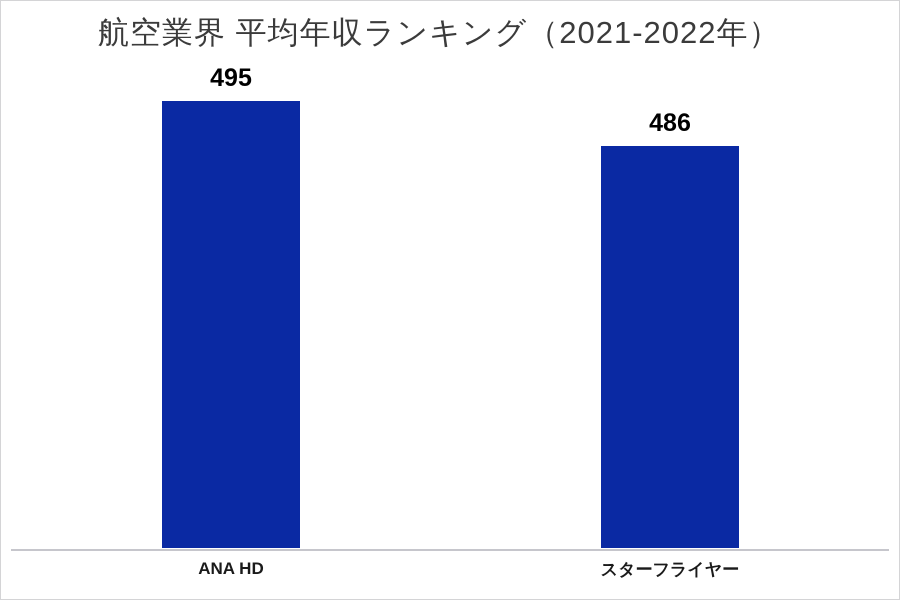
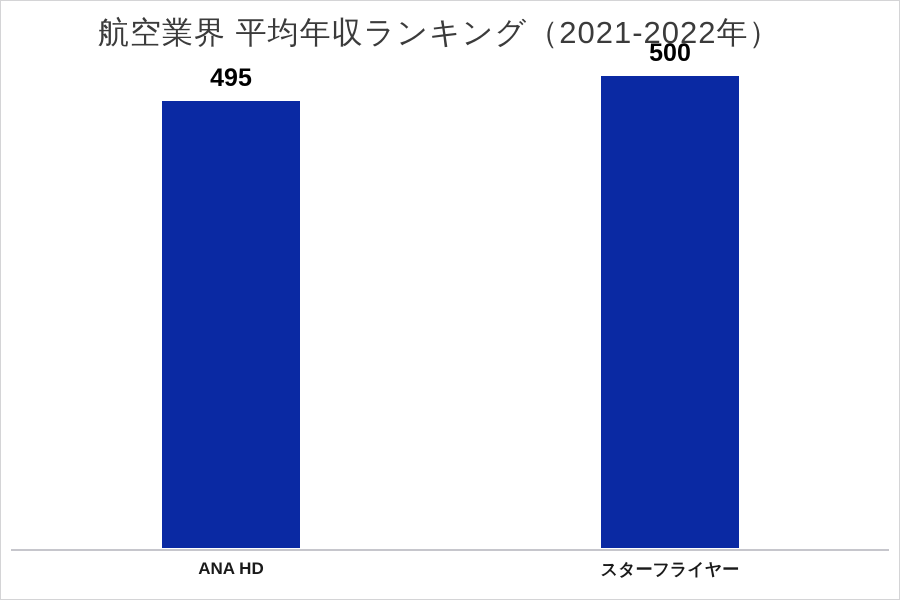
スターフライヤー: 486 -> 500
